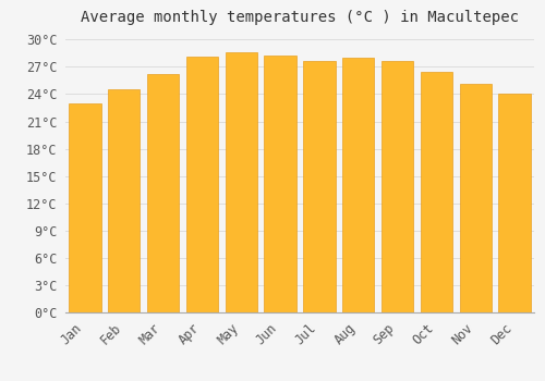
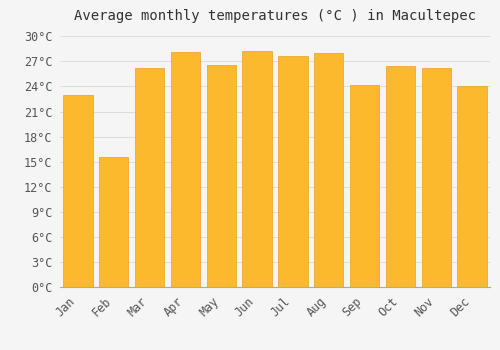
Feb: 24.5°C -> 15.6°C
May: 28.6°C -> 26.6°C
Sep: 27.6°C -> 24.2°C
Nov: 25.1°C -> 26.2°C
